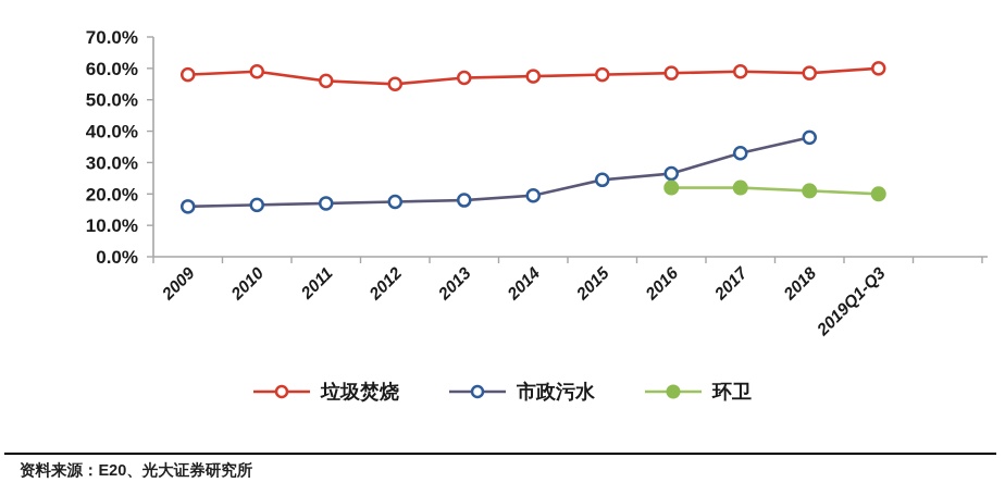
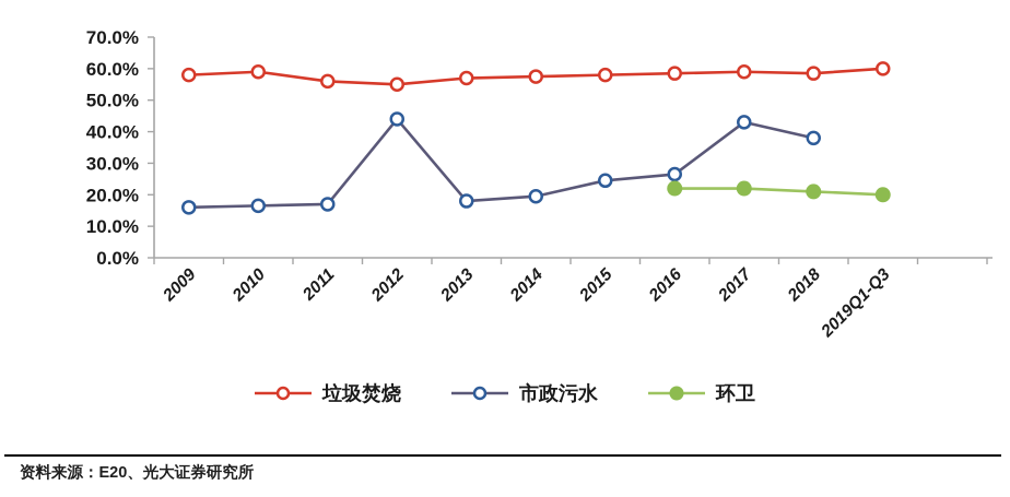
市政污水/2012: 18% -> 44%
市政污水/2017: 33% -> 43%
